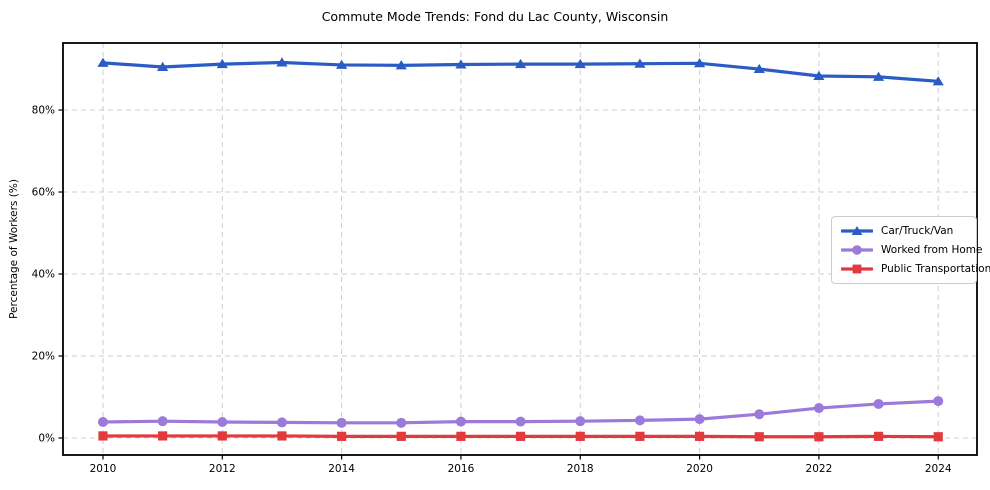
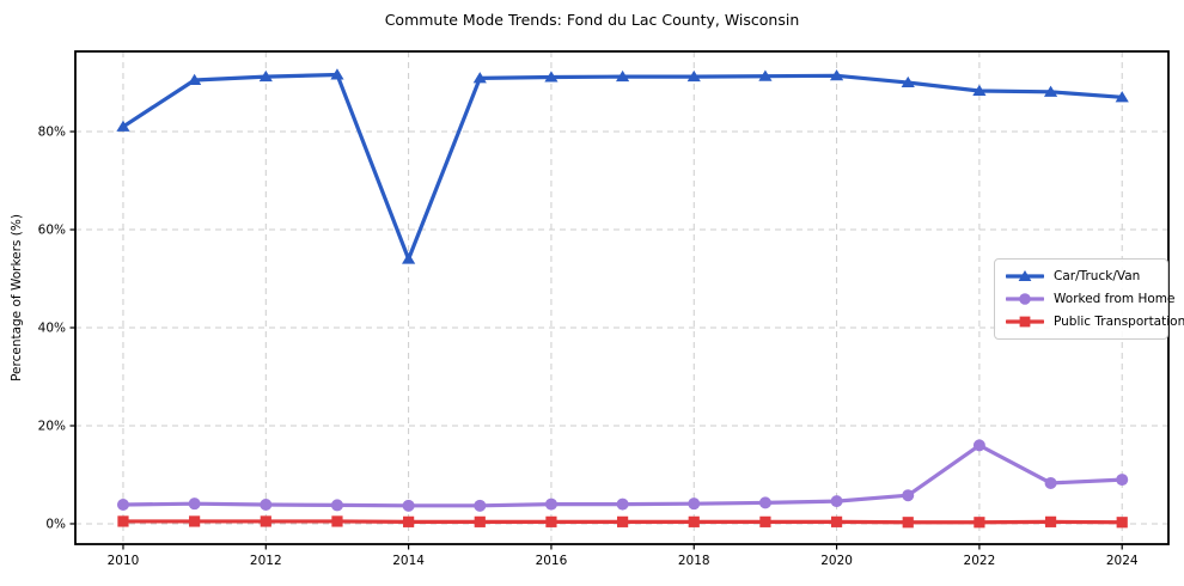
Car/Truck/Van/2010: 92% -> 81%
Car/Truck/Van/2014: 91% -> 54%
Worked from Home/2022: 7% -> 16%
